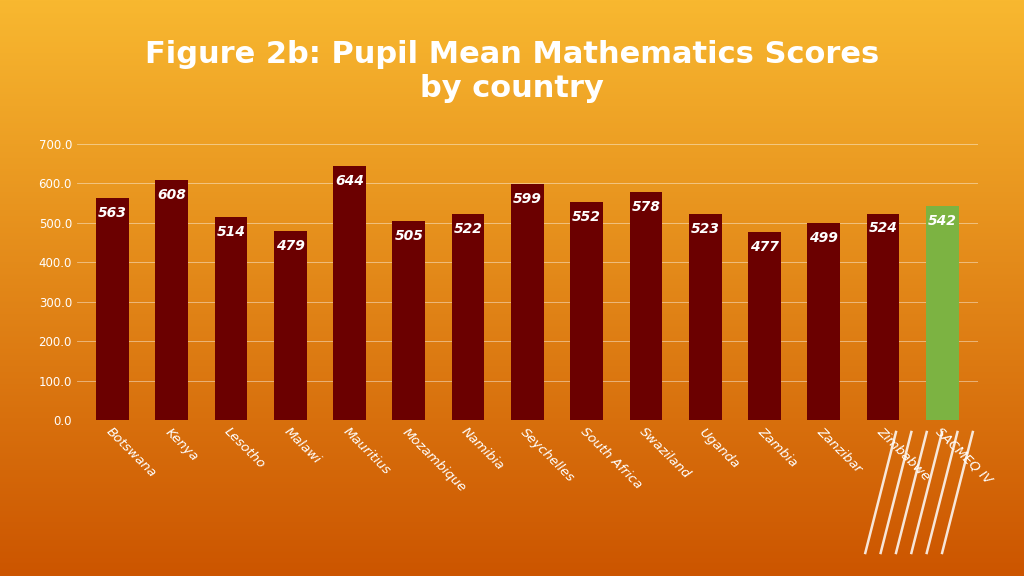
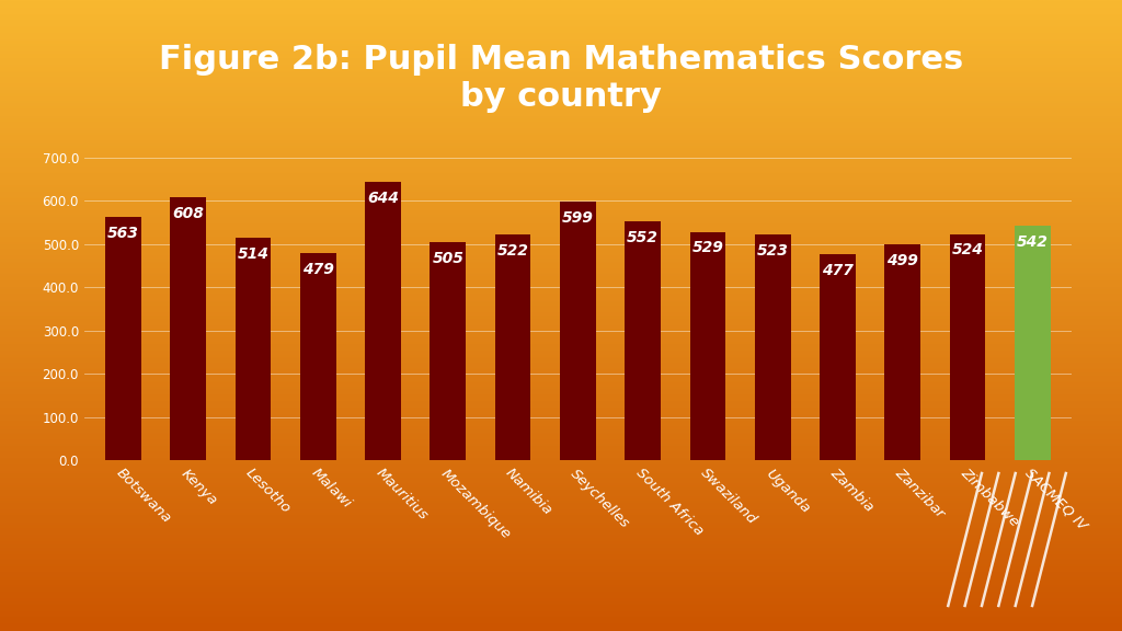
Swaziland: 578 -> 529
